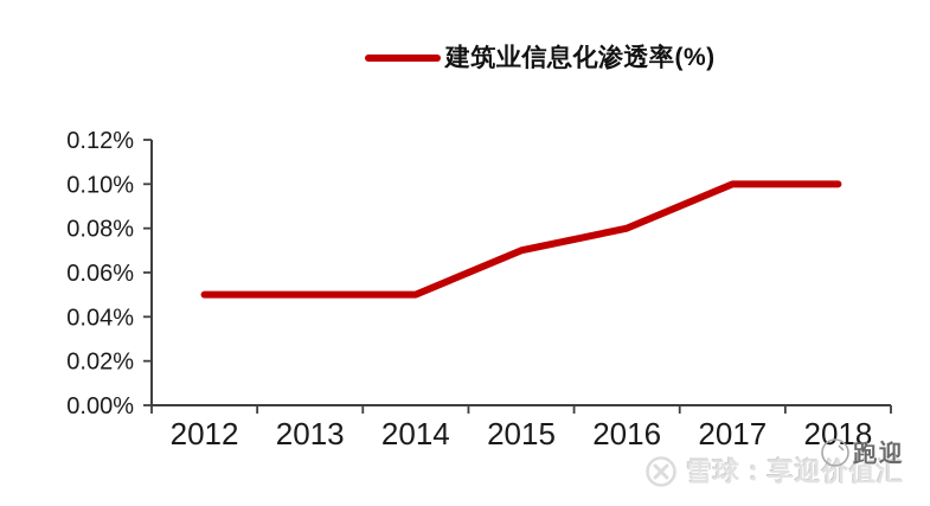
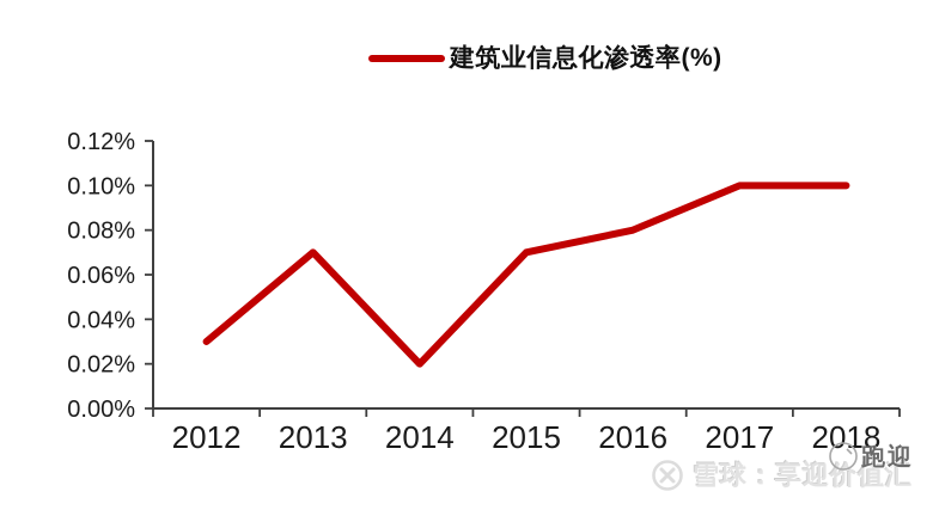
2012: 0.05% -> 0.03%
2013: 0.05% -> 0.07%
2014: 0.05% -> 0.02%
